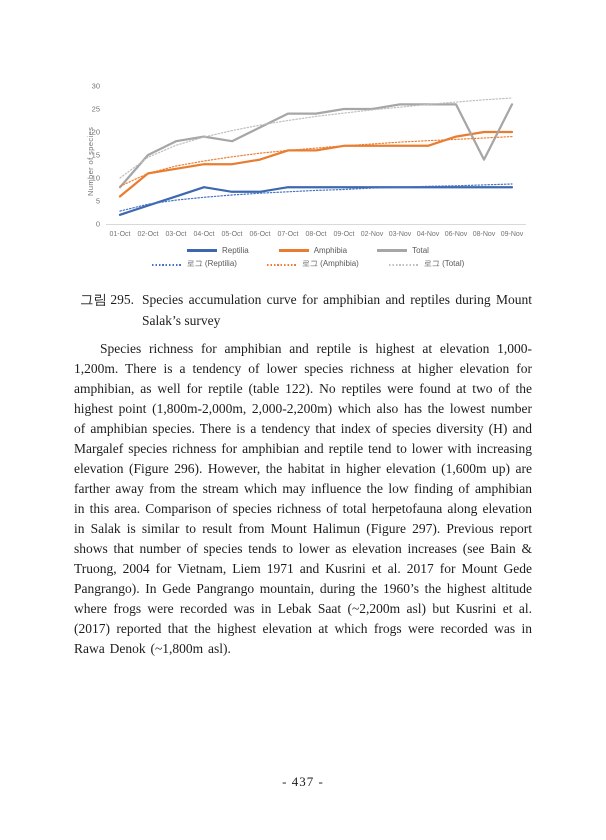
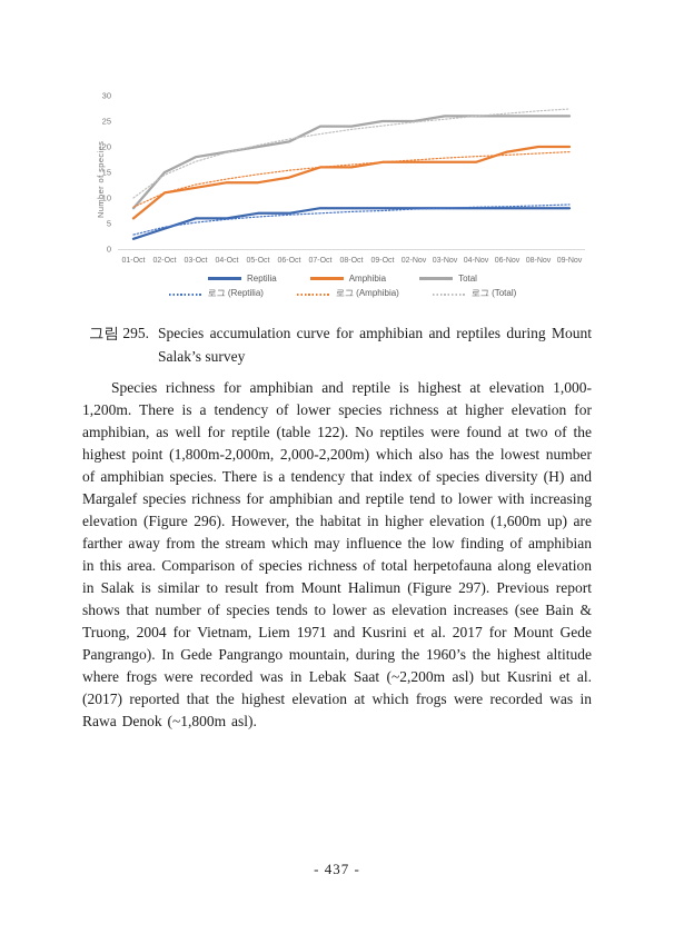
Reptilia/04-Oct: 8 -> 6
Total/05-Oct: 18 -> 20
Total/08-Nov: 14 -> 26
